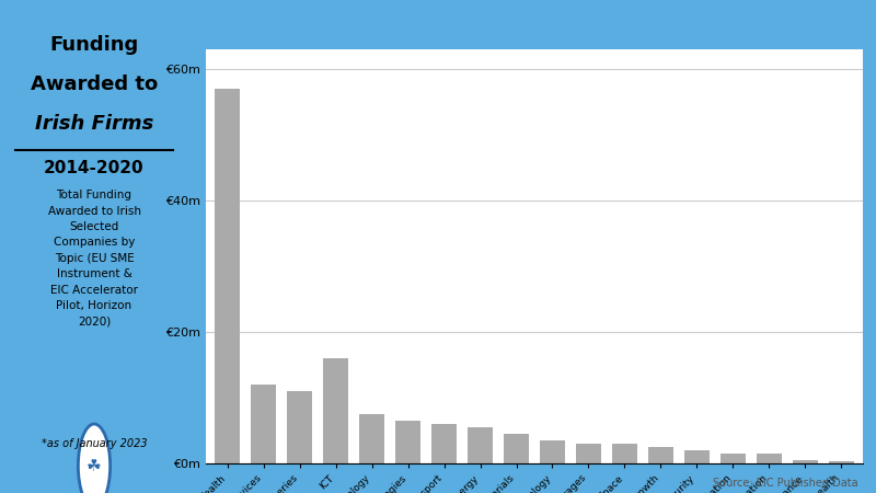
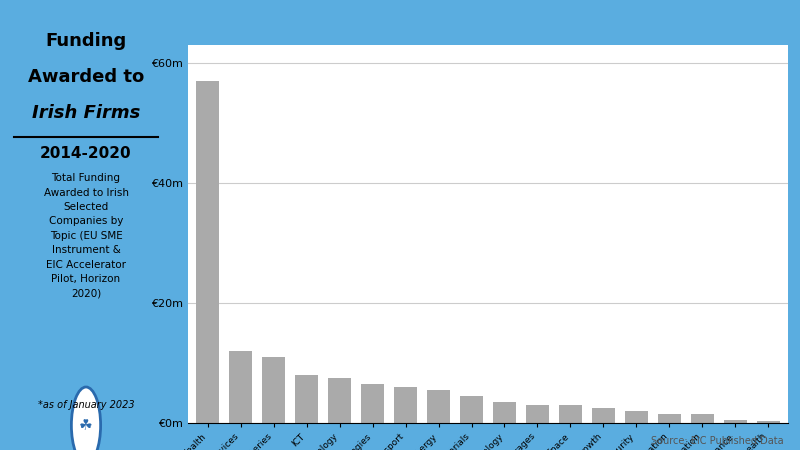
ICT: €16.0m -> €8.0m
